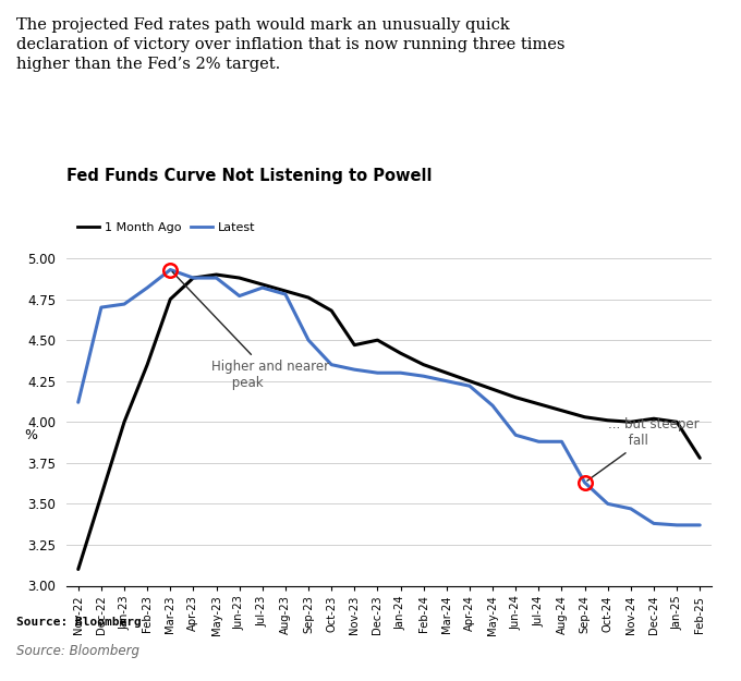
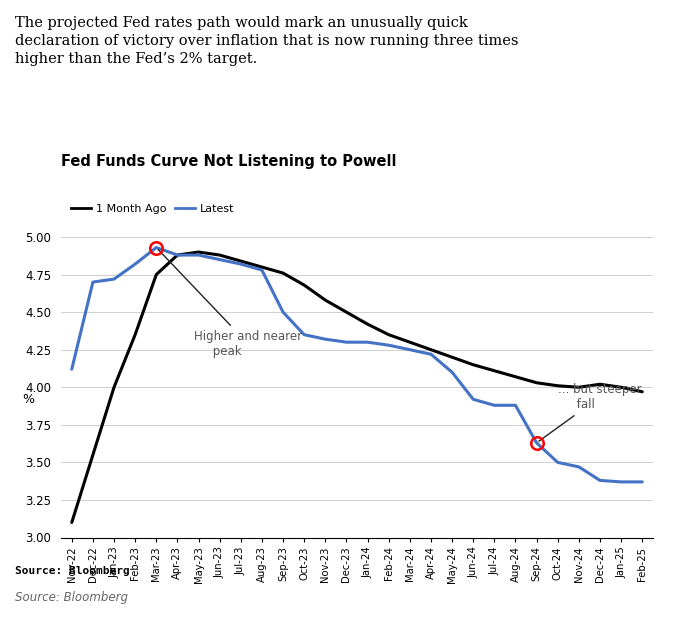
Latest/Jun-23: 4.77 -> 4.85
1 Month Ago/Nov-23: 4.47 -> 4.58
1 Month Ago/Feb-25: 3.78 -> 3.97
